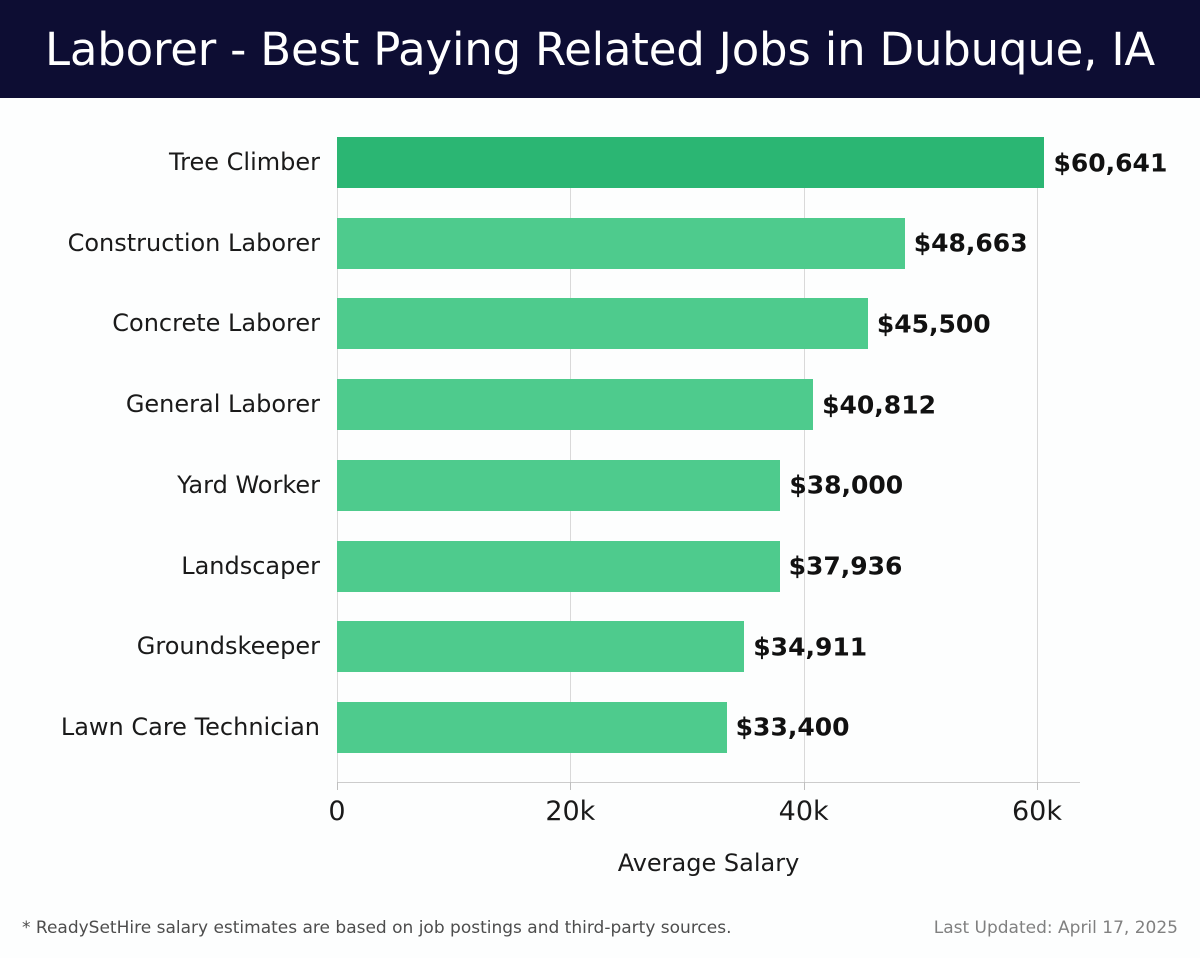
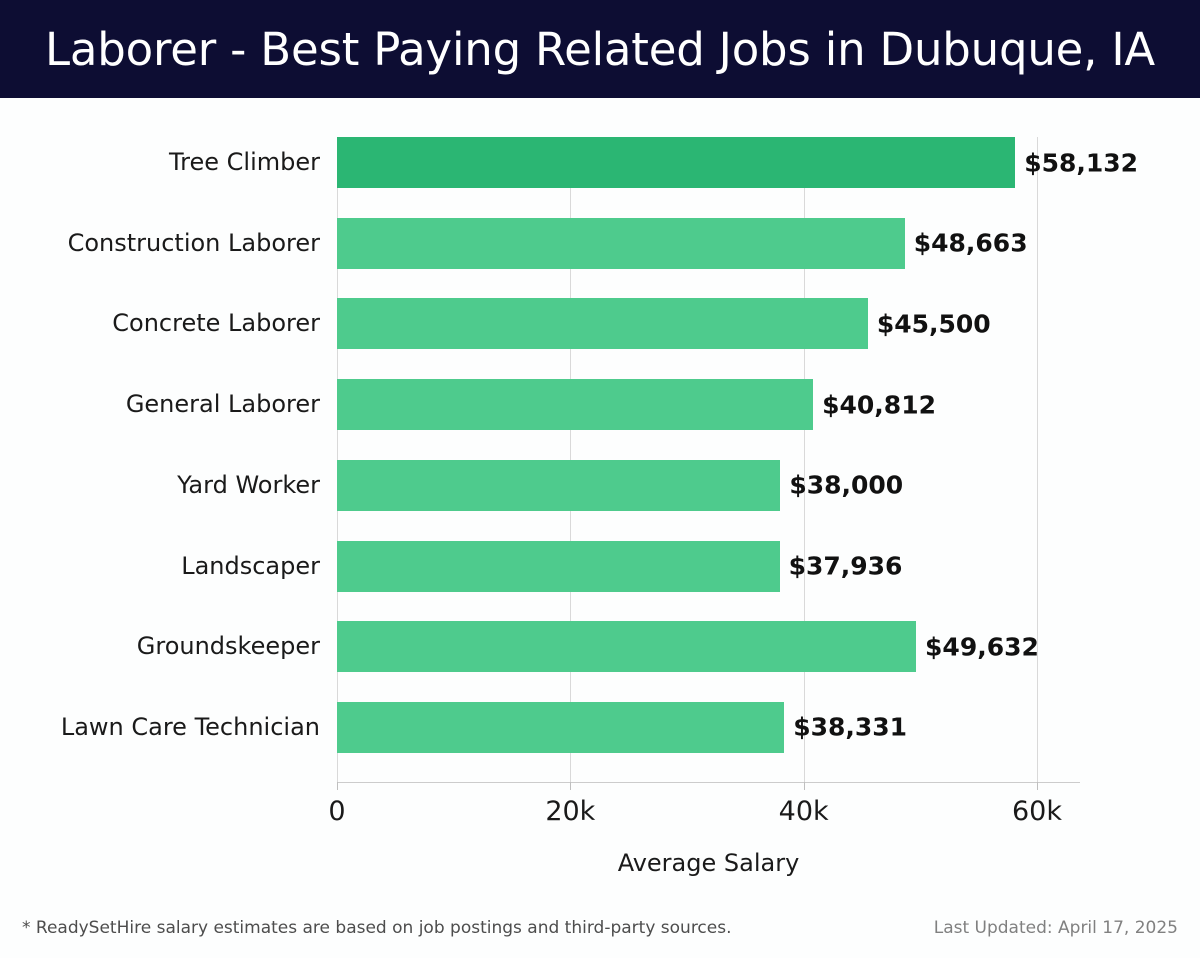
Tree Climber: $60,641 -> $58,132
Groundskeeper: $34,911 -> $49,632
Lawn Care Technician: $33,400 -> $38,331
